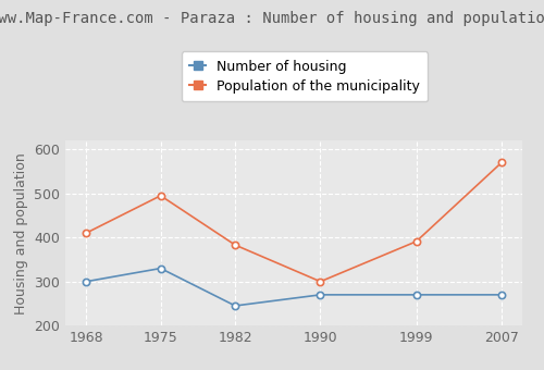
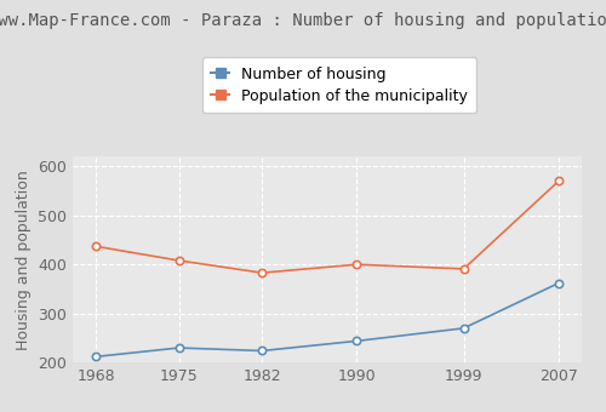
Number of housing/1968: 300 -> 212
Population of the municipality/1968: 410 -> 437
Number of housing/1975: 330 -> 230
Population of the municipality/1975: 495 -> 408
Number of housing/1982: 245 -> 224
Number of housing/1990: 270 -> 244
Population of the municipality/1990: 300 -> 400
Number of housing/2007: 270 -> 362
